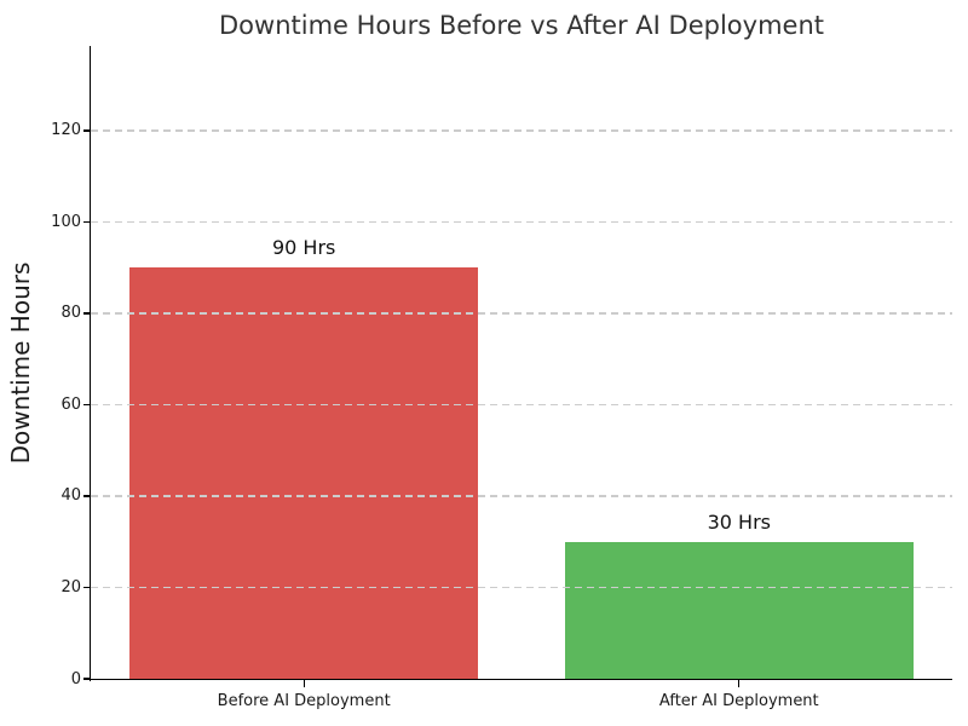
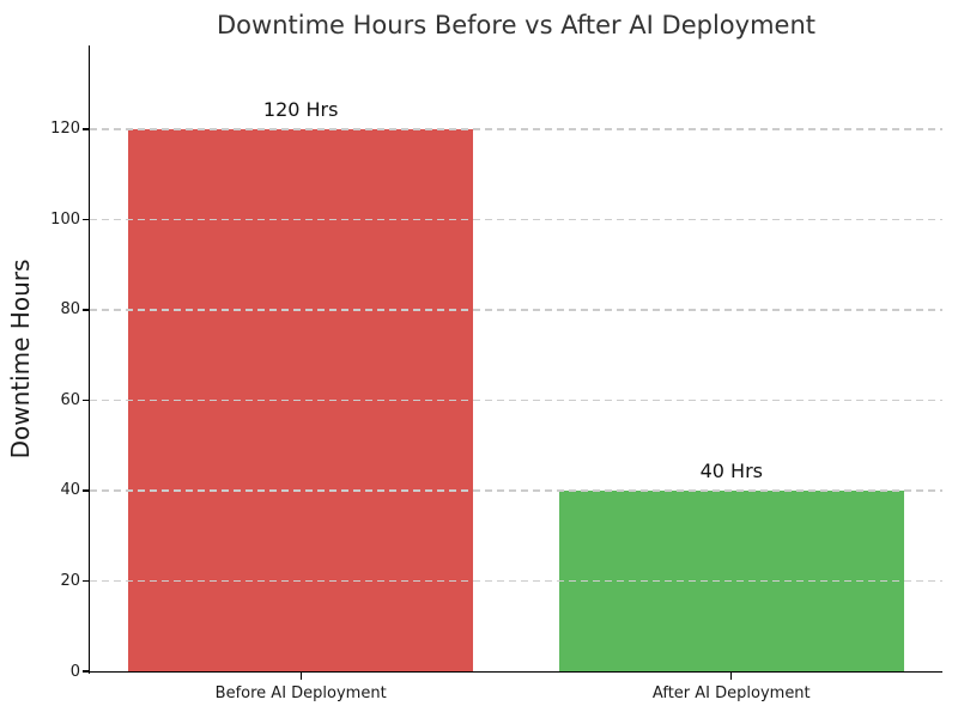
Before AI Deployment: 90 -> 120
After AI Deployment: 30 -> 40
